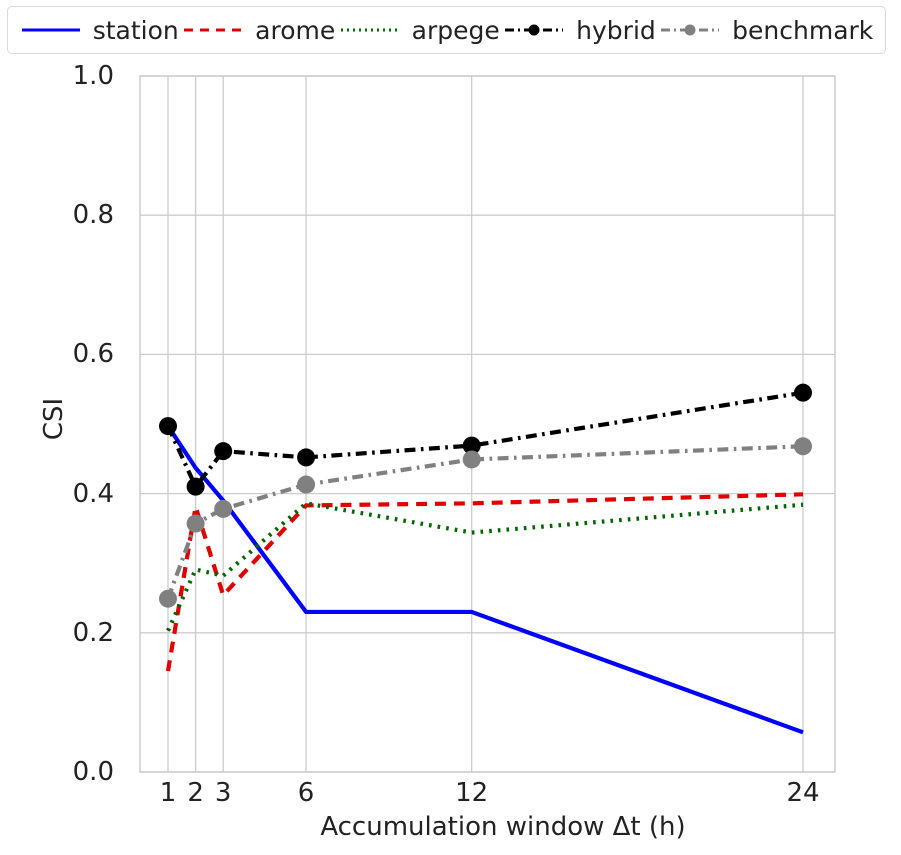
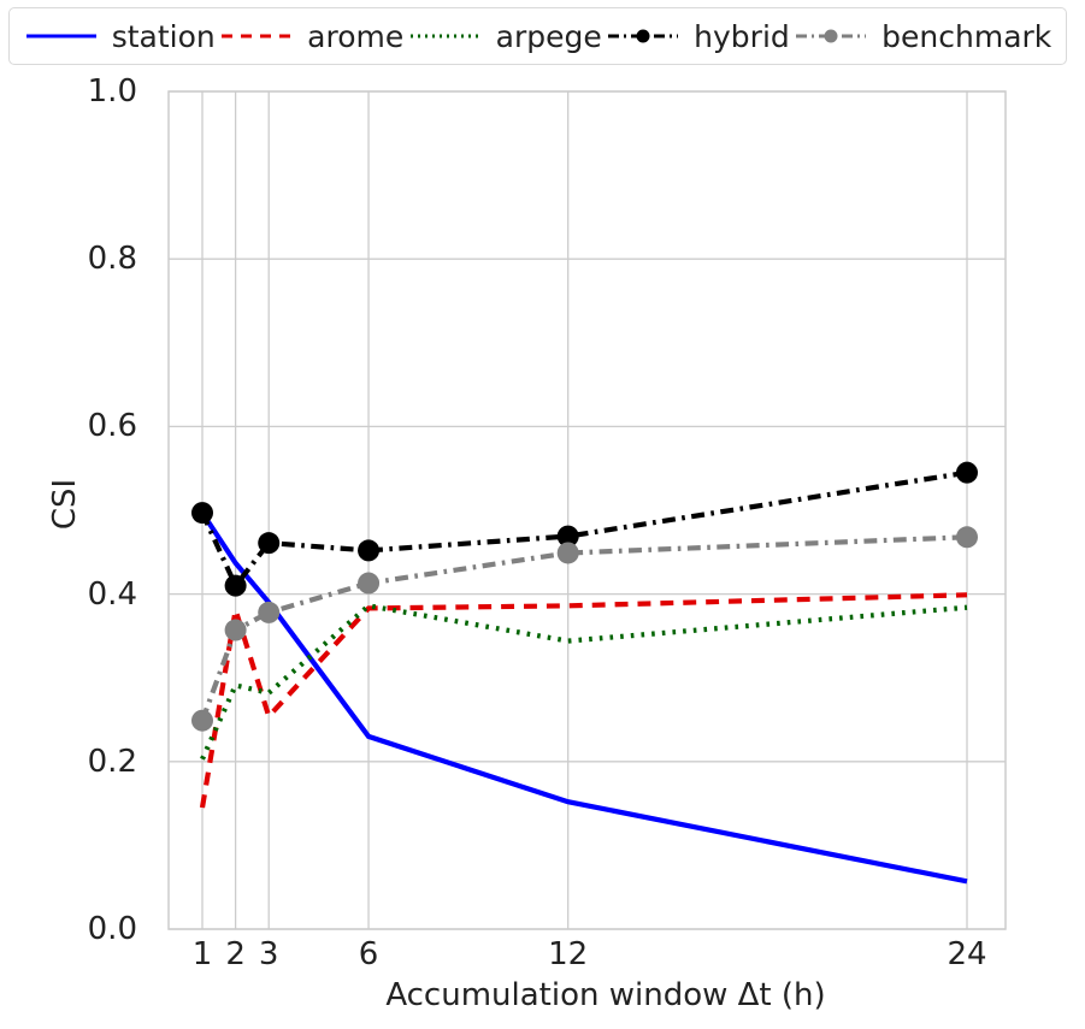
station/12: 0.23 -> 0.15
